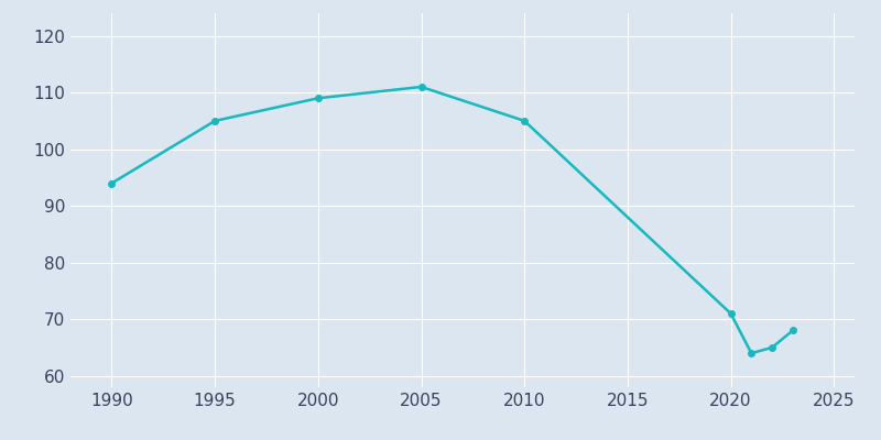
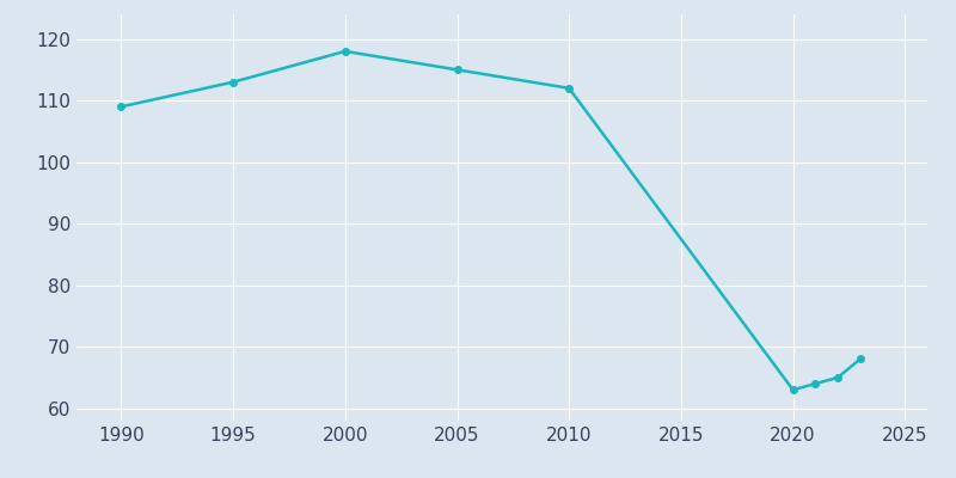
1990: 94 -> 109
1995: 105 -> 113
2000: 109 -> 118
2005: 111 -> 115
2010: 105 -> 112
2020: 71 -> 63
